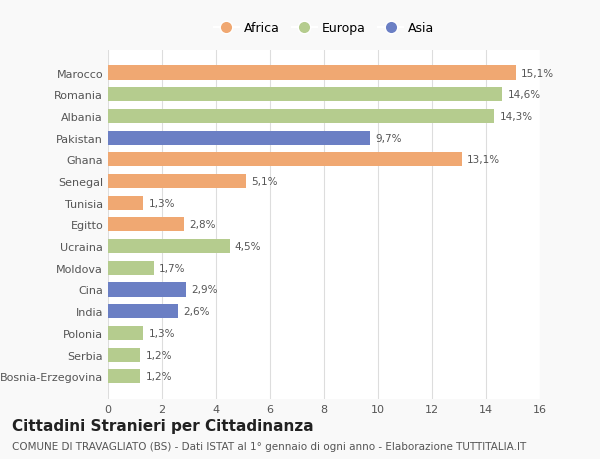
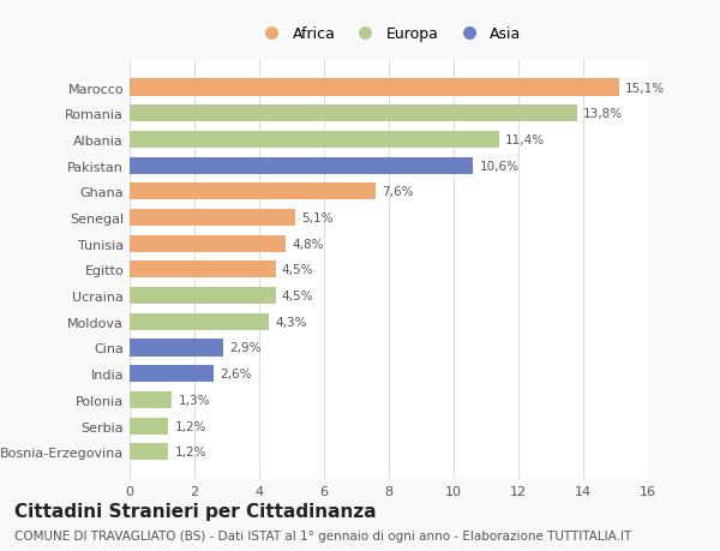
Romania: 14,6% -> 13,8%
Albania: 14,3% -> 11,4%
Pakistan: 9,7% -> 10,6%
Ghana: 13,1% -> 7,6%
Tunisia: 1,3% -> 4,8%
Egitto: 2,8% -> 4,5%
Moldova: 1,7% -> 4,3%
